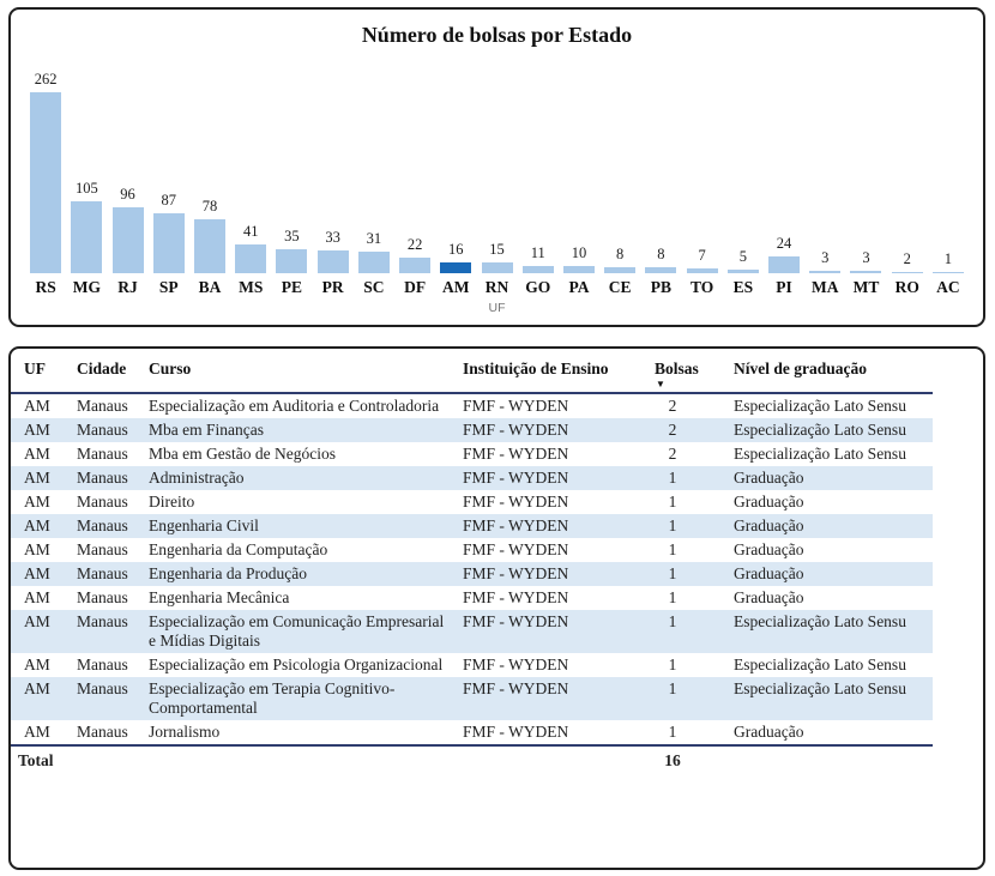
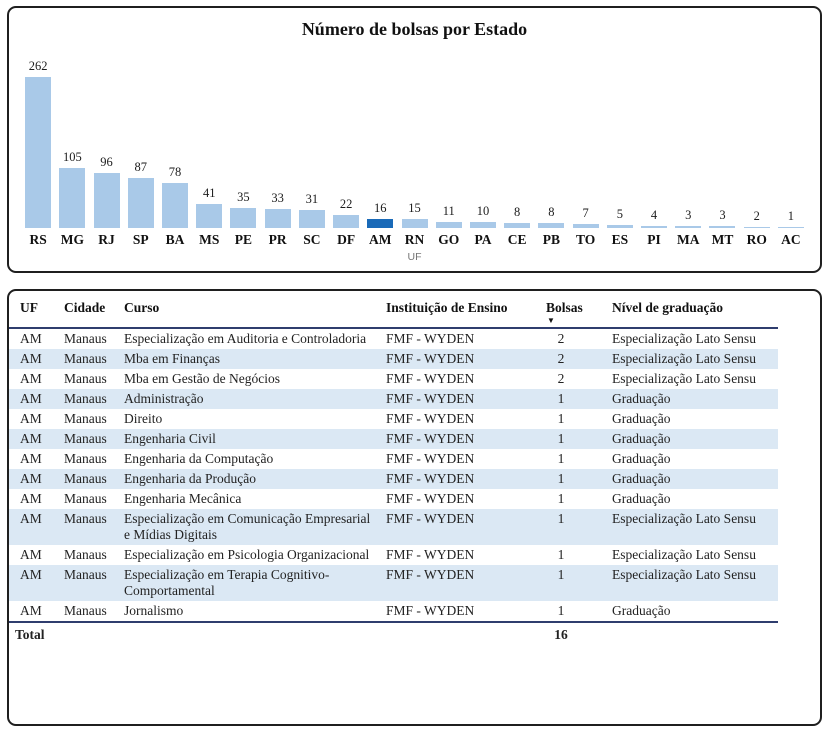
PI: 24 -> 4
